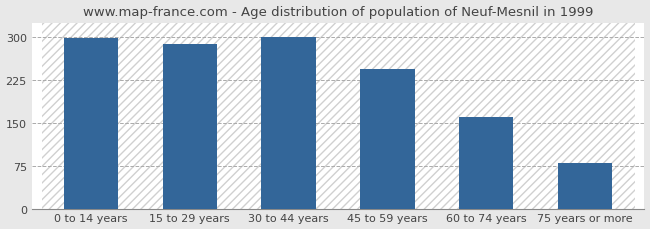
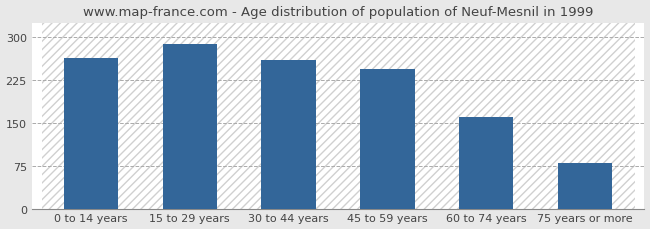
0 to 14 years: 298 -> 264
30 to 44 years: 301 -> 260
